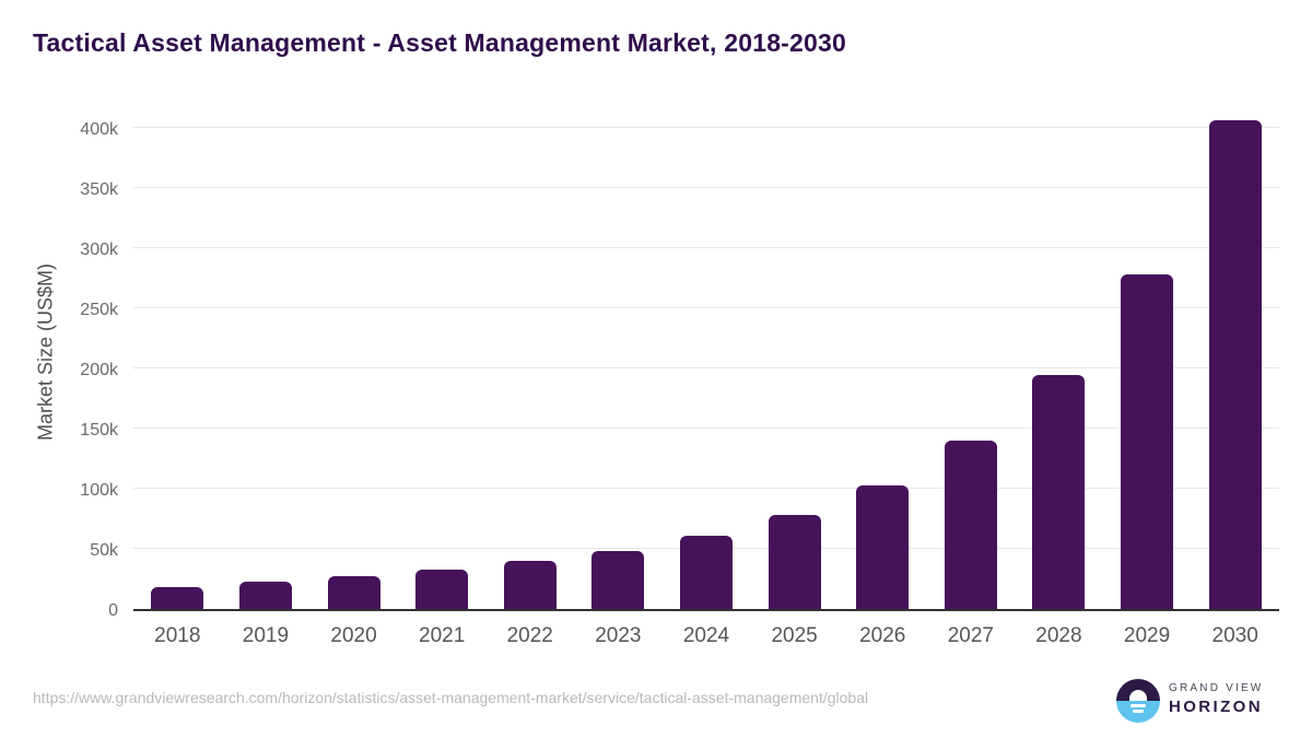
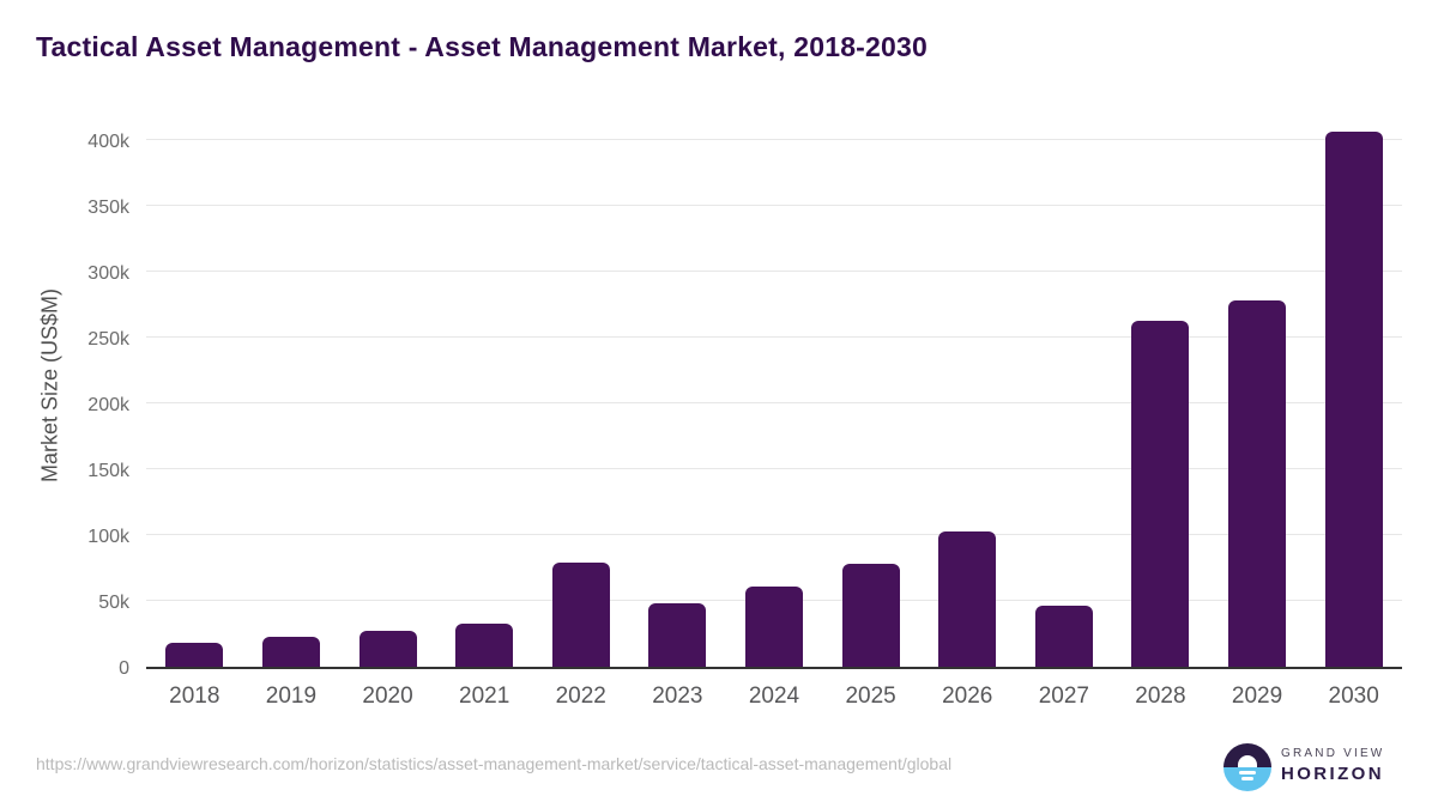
2022: 40k -> 79k
2027: 140k -> 46k
2028: 195k -> 263k
